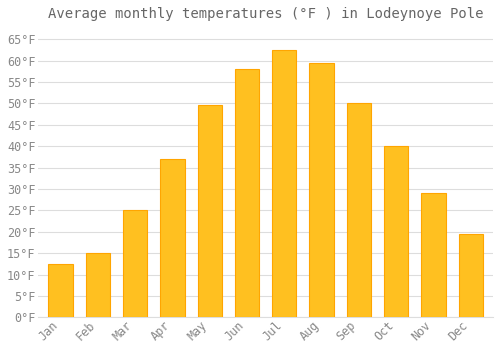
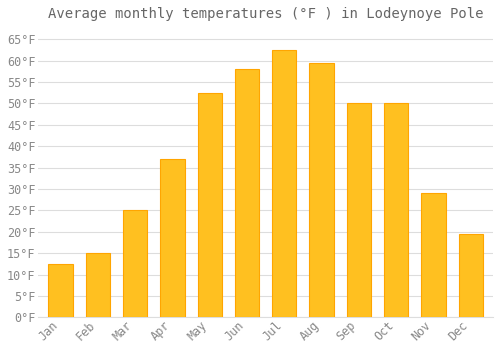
May: 49.5°F -> 52.5°F
Oct: 40.0°F -> 50.0°F
